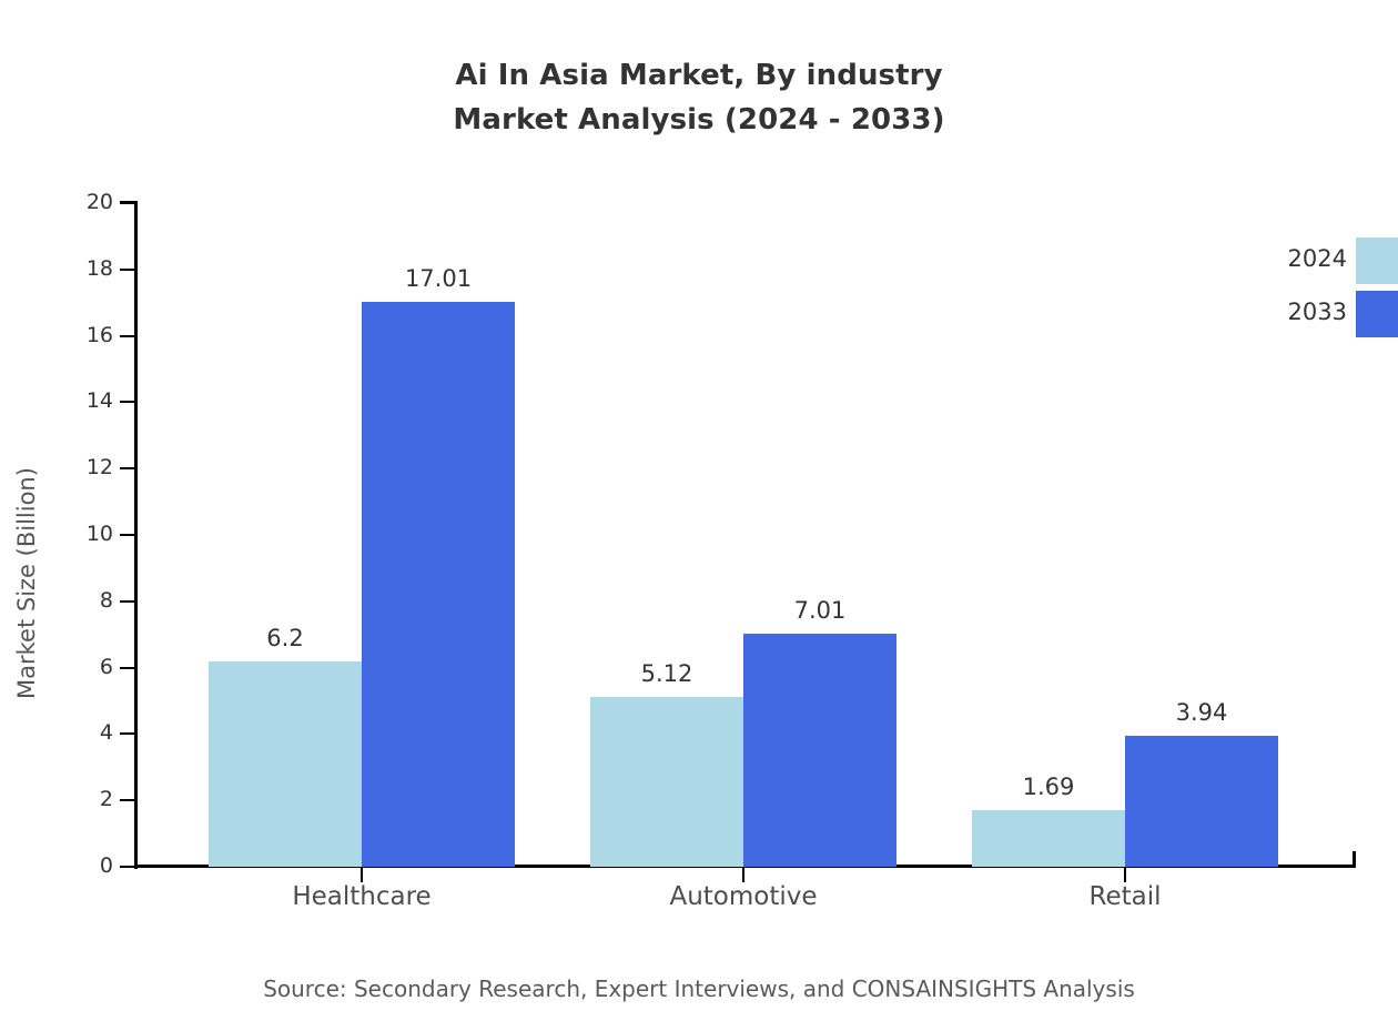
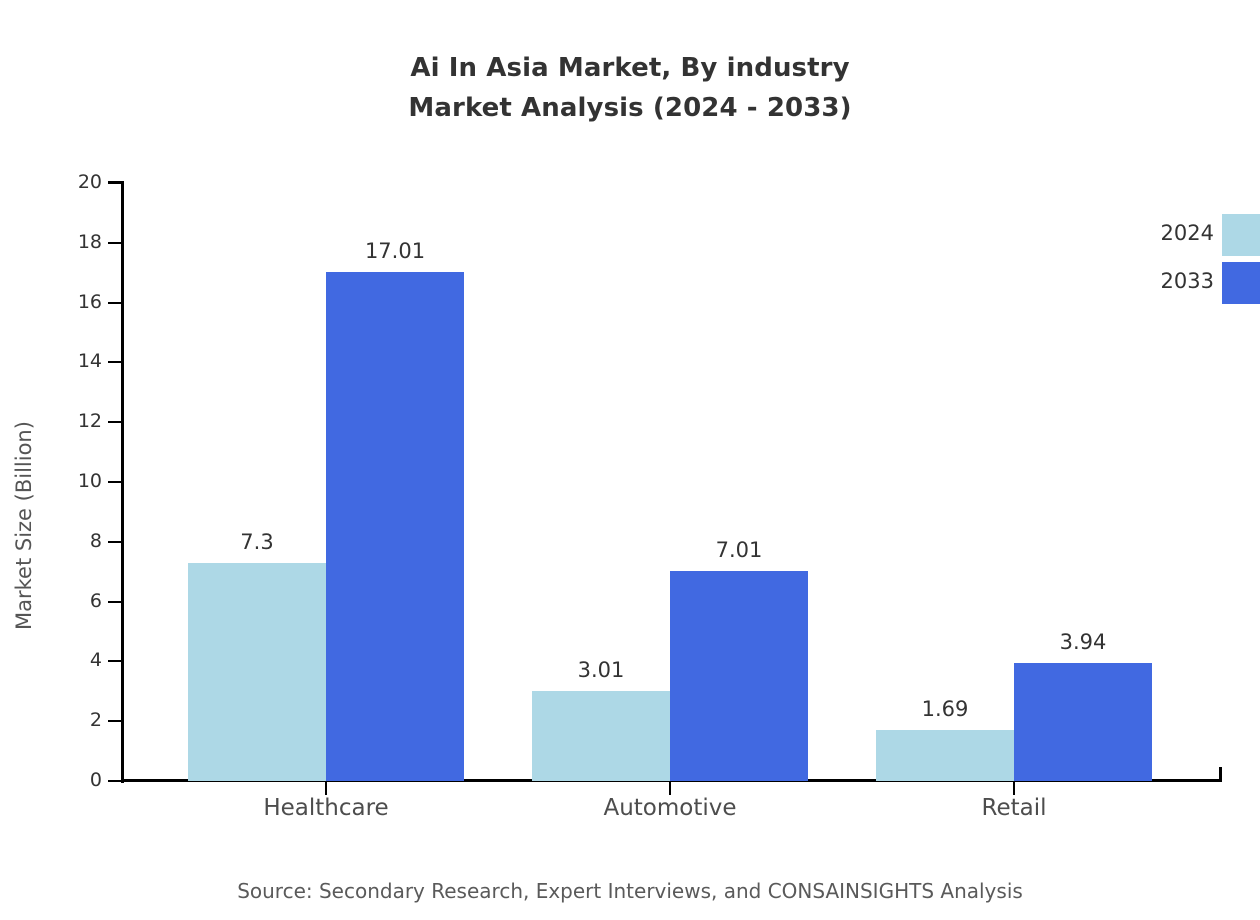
2024/Healthcare: 6.2 -> 7.3
2024/Automotive: 5.12 -> 3.01
